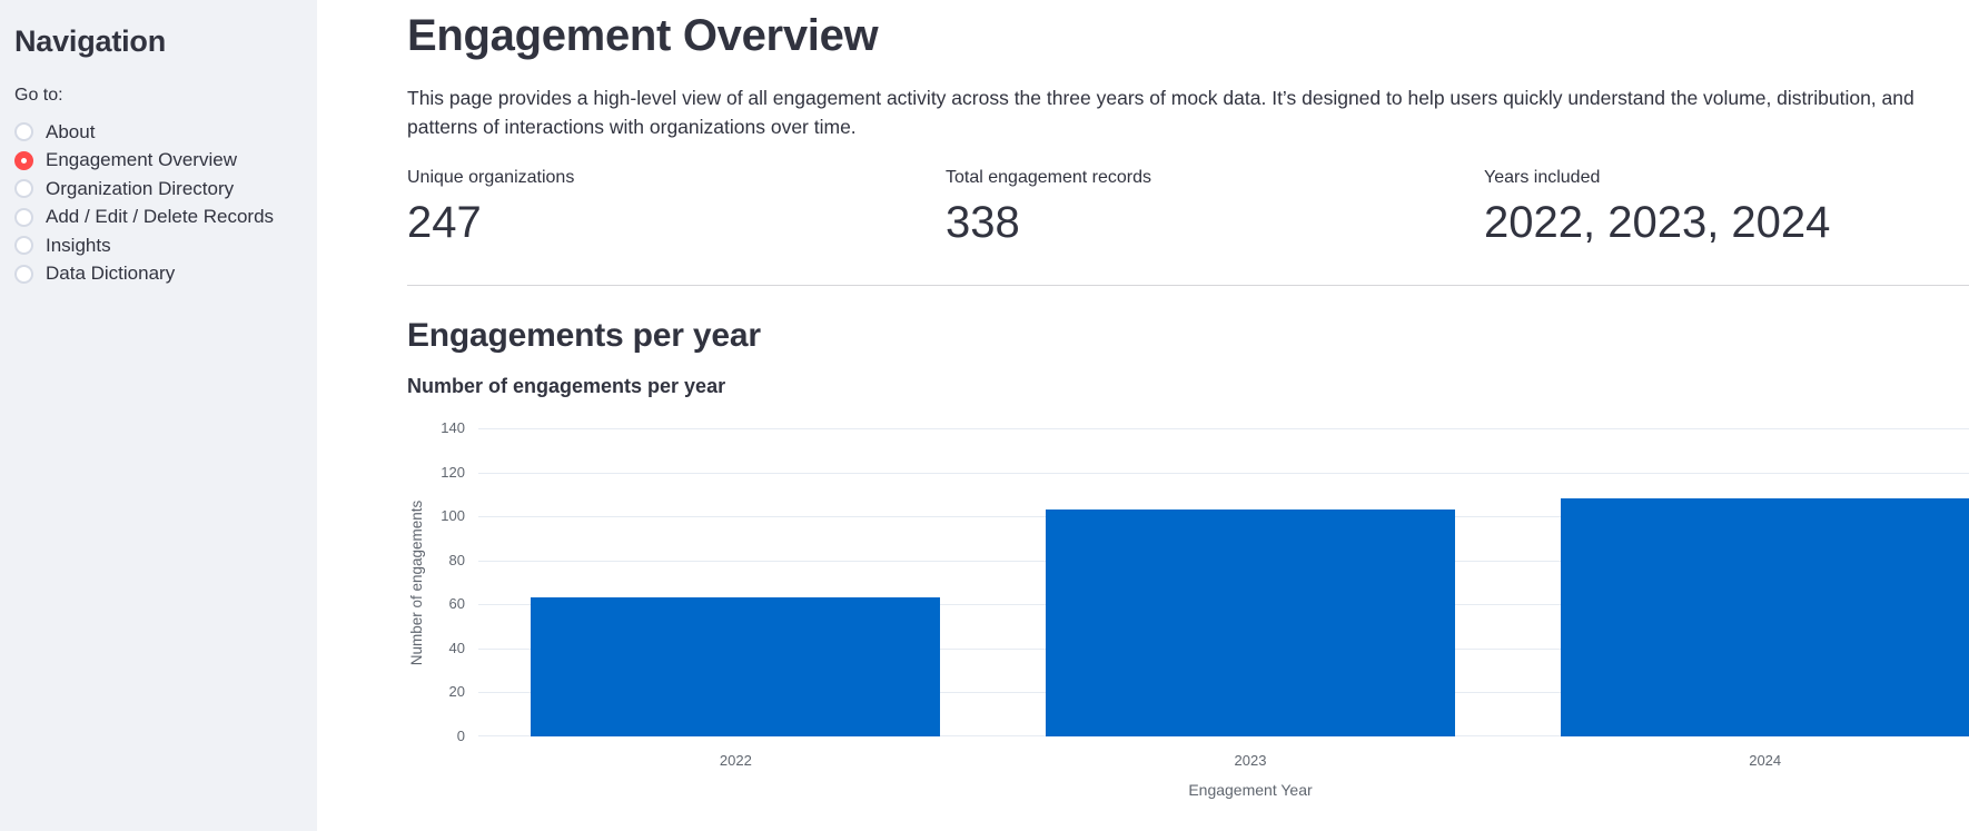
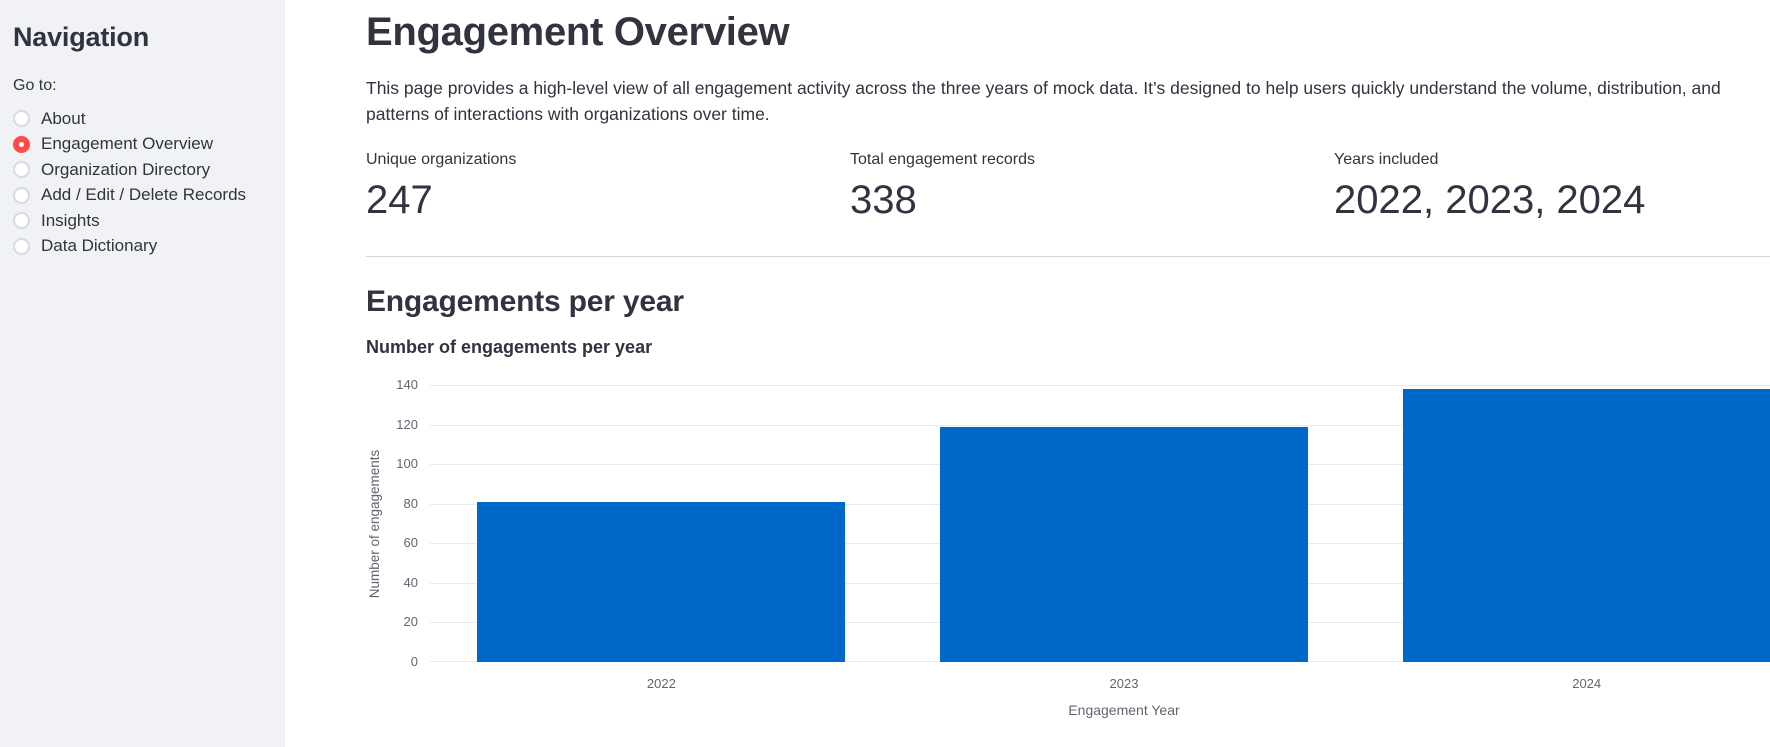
2022: 63 -> 81
2023: 103 -> 119
2024: 108 -> 138
